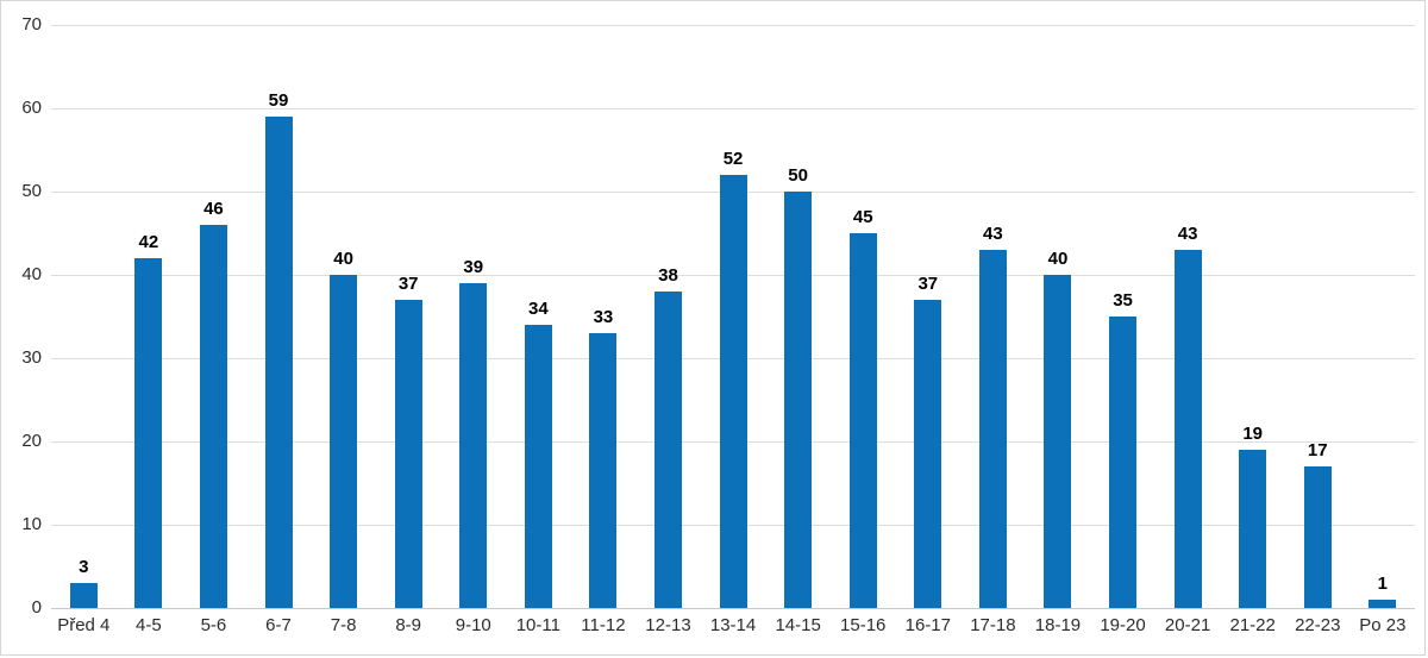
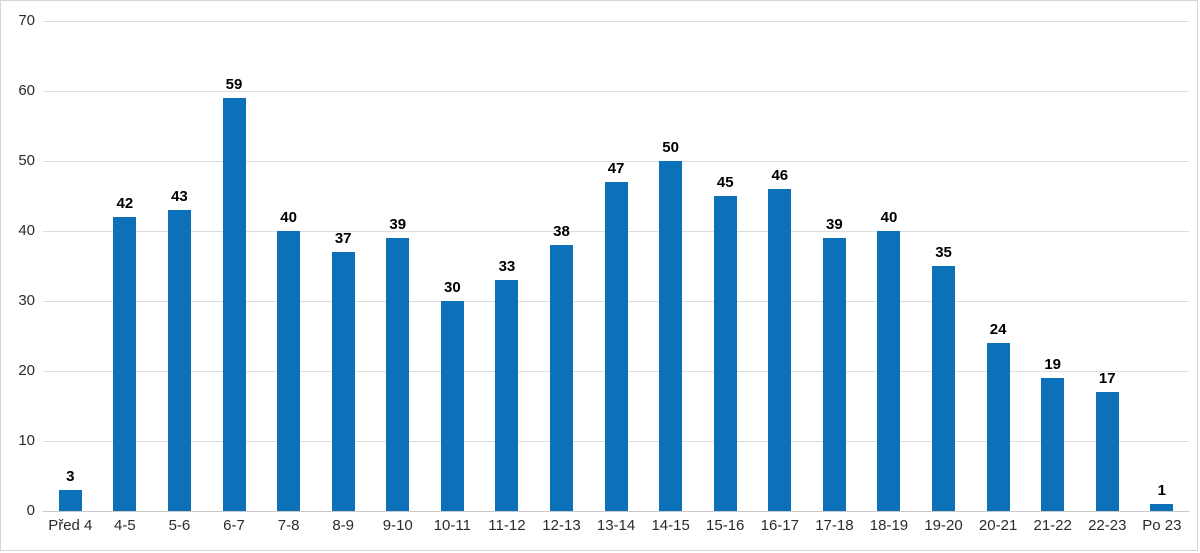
5-6: 46 -> 43
10-11: 34 -> 30
13-14: 52 -> 47
16-17: 37 -> 46
17-18: 43 -> 39
20-21: 43 -> 24
